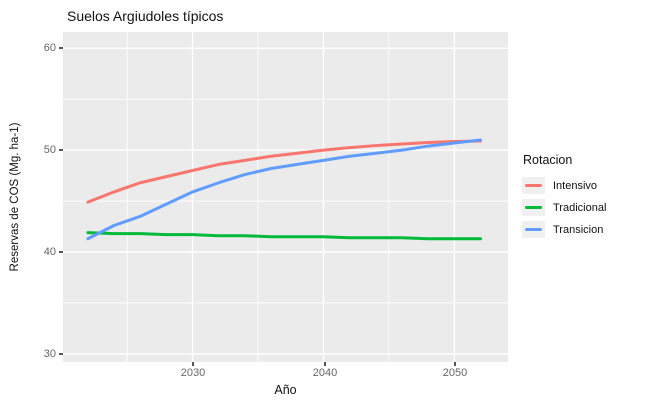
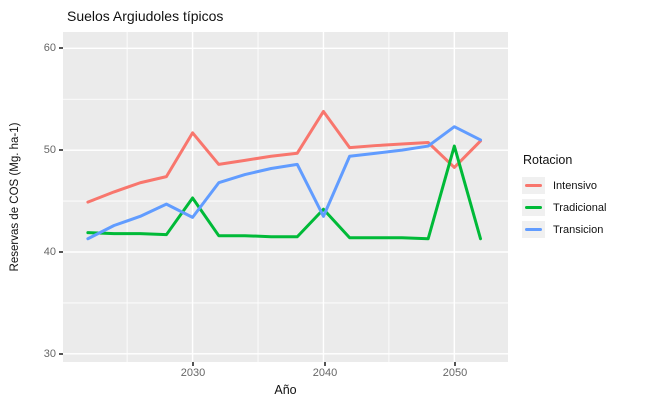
Intensivo/2030: 48.0 -> 51.7
Tradicional/2030: 41.7 -> 45.3
Transicion/2030: 45.9 -> 43.4
Intensivo/2040: 50.0 -> 53.8
Tradicional/2040: 41.5 -> 44.2
Transicion/2040: 49.0 -> 43.5
Intensivo/2050: 50.9 -> 48.3
Tradicional/2050: 41.3 -> 50.4
Transicion/2050: 50.7 -> 52.3
